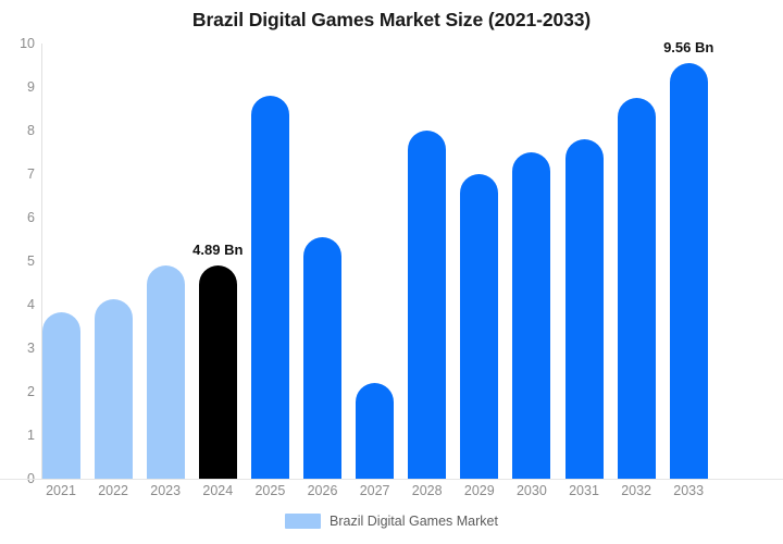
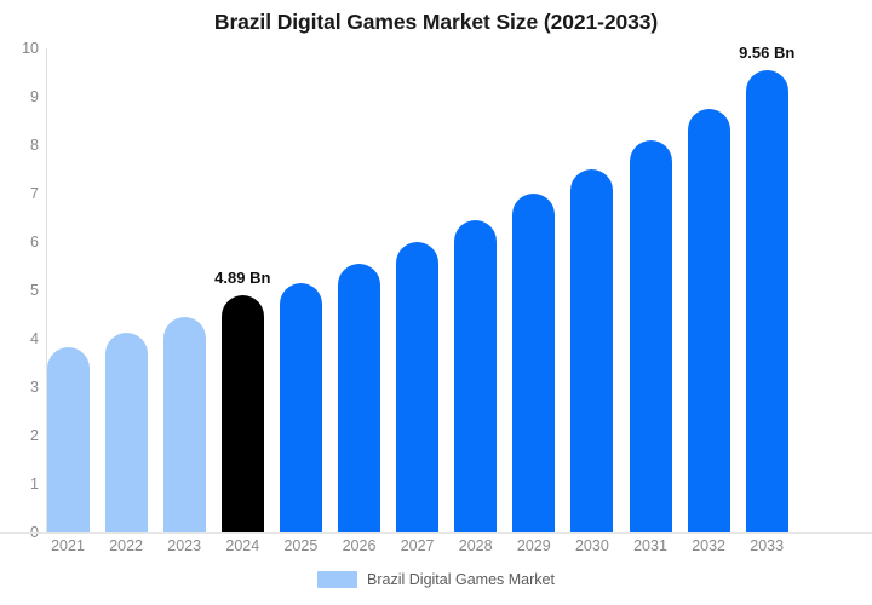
2023: 4.9 -> 4.5
2025: 8.8 -> 5.2
2027: 2.2 -> 6.0
2028: 8.0 -> 6.5
2031: 7.8 -> 8.1
